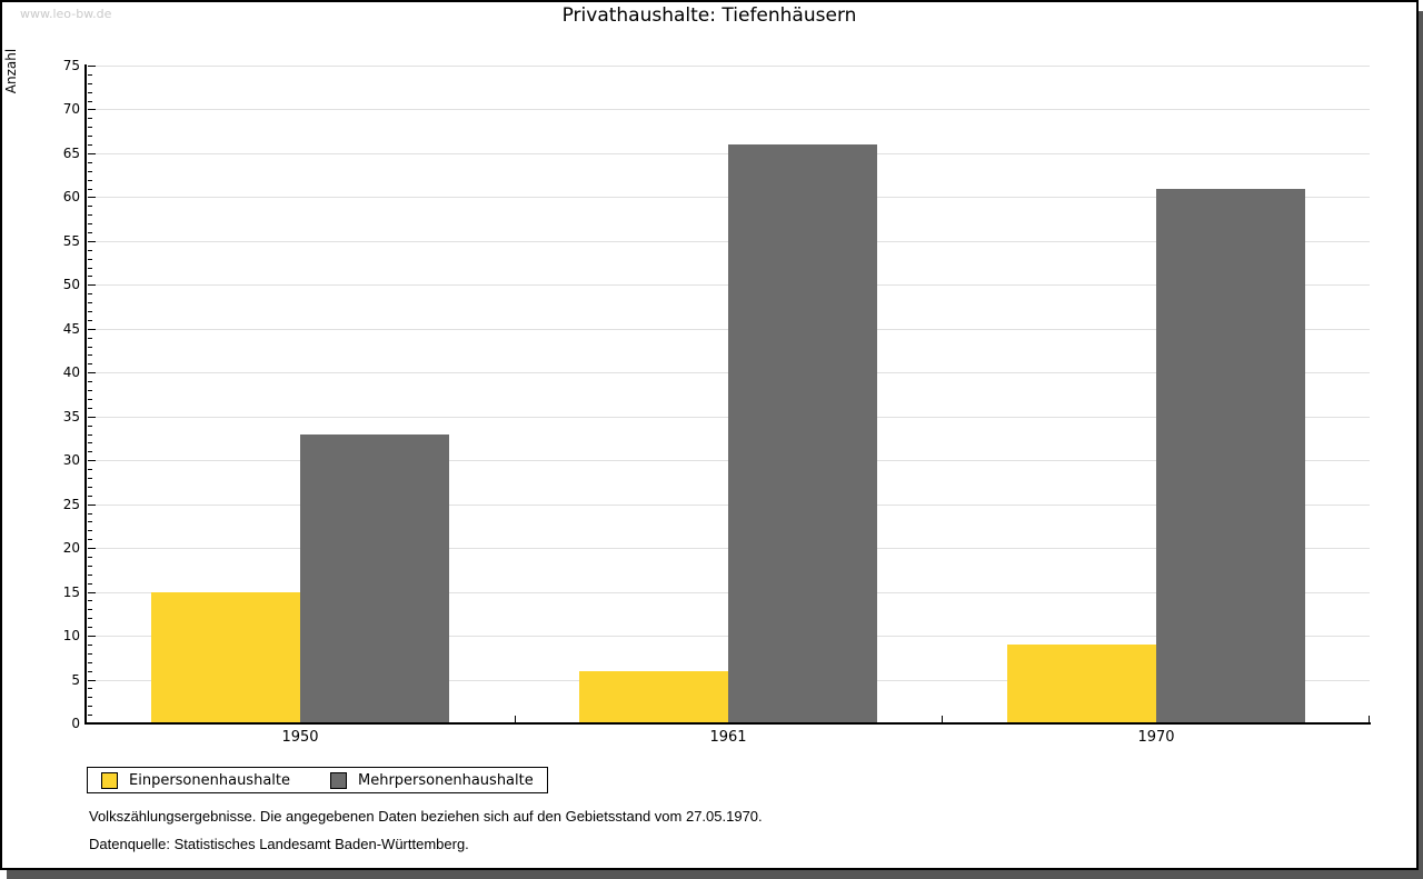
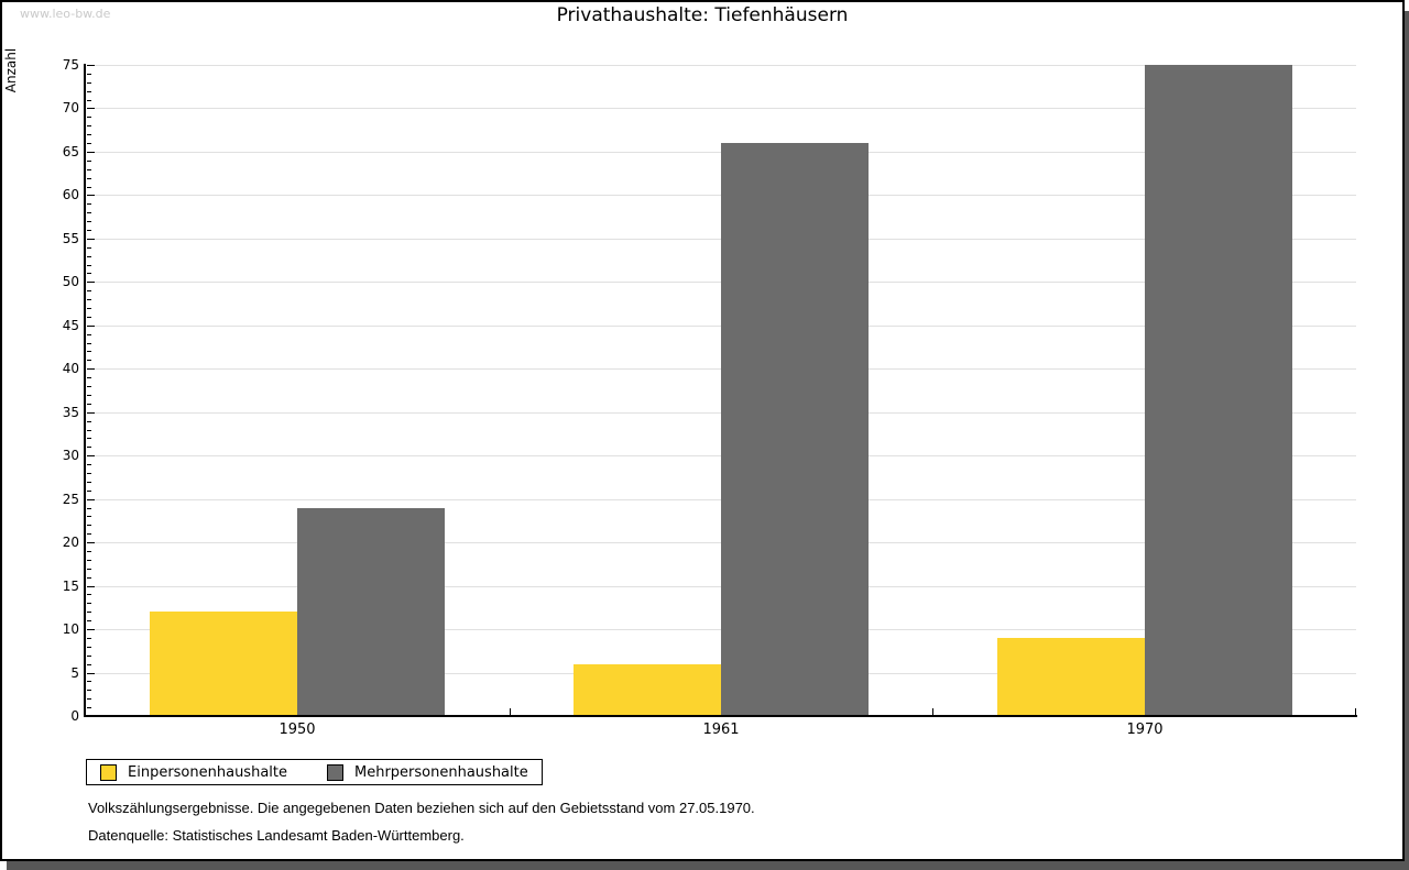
Einpersonenhaushalte/1950: 15 -> 12
Mehrpersonenhaushalte/1950: 33 -> 24
Mehrpersonenhaushalte/1970: 61 -> 75
